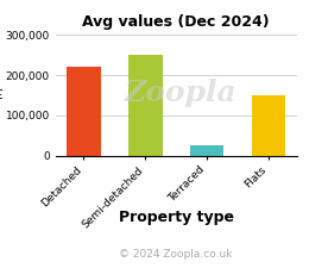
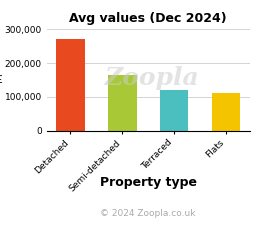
Detached: 220,000 -> 270,000
Semi-detached: 250,000 -> 163,000
Terraced: 25,000 -> 120,000
Flats: 150,000 -> 112,000
